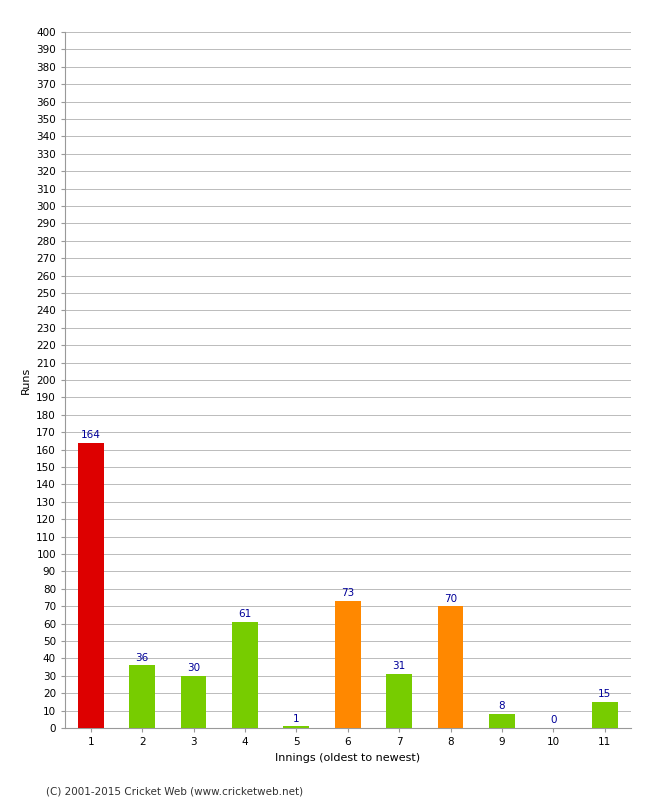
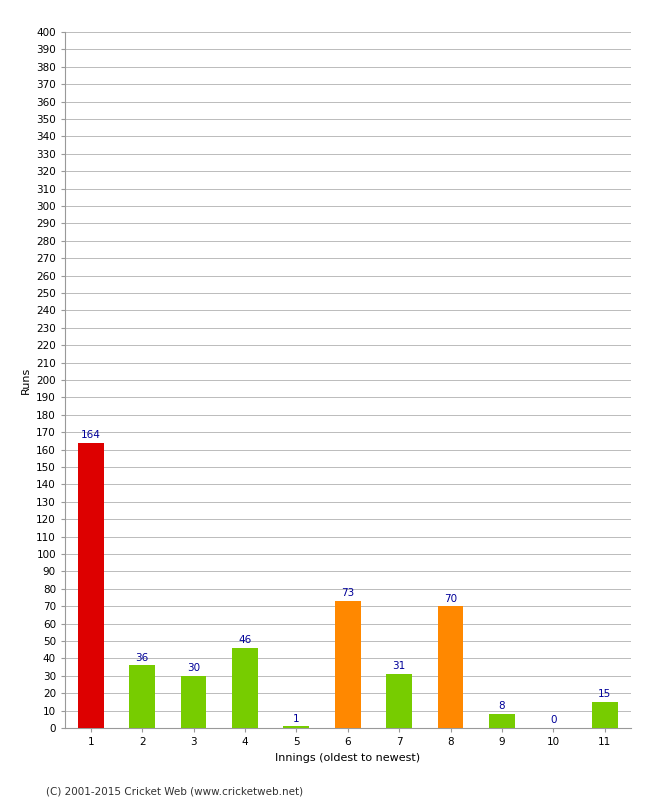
4: 61 -> 46
